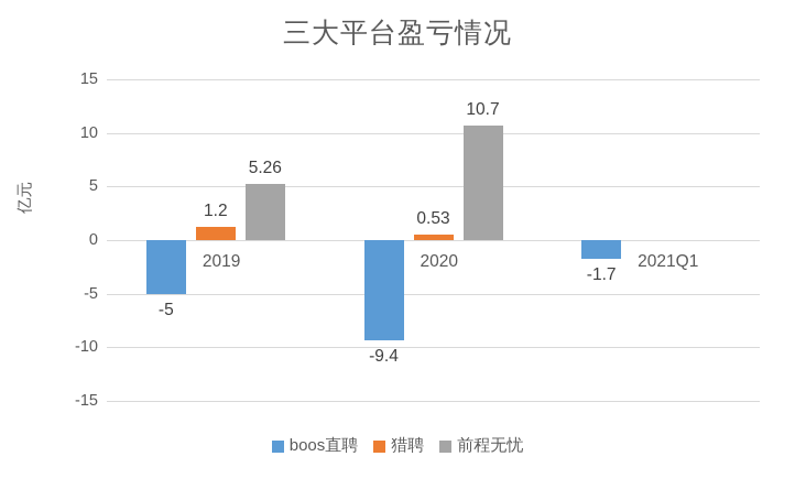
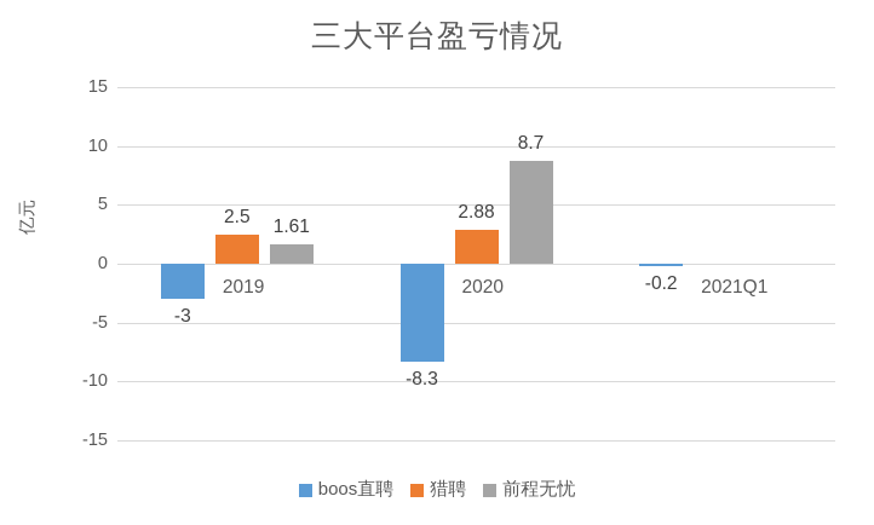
boos直聘/2019: -5 -> -3
猎聘/2019: 1.2 -> 2.5
前程无忧/2019: 5.26 -> 1.61
boos直聘/2020: -9.4 -> -8.3
猎聘/2020: 0.53 -> 2.88
前程无忧/2020: 10.7 -> 8.7
boos直聘/2021Q1: -1.7 -> -0.2
